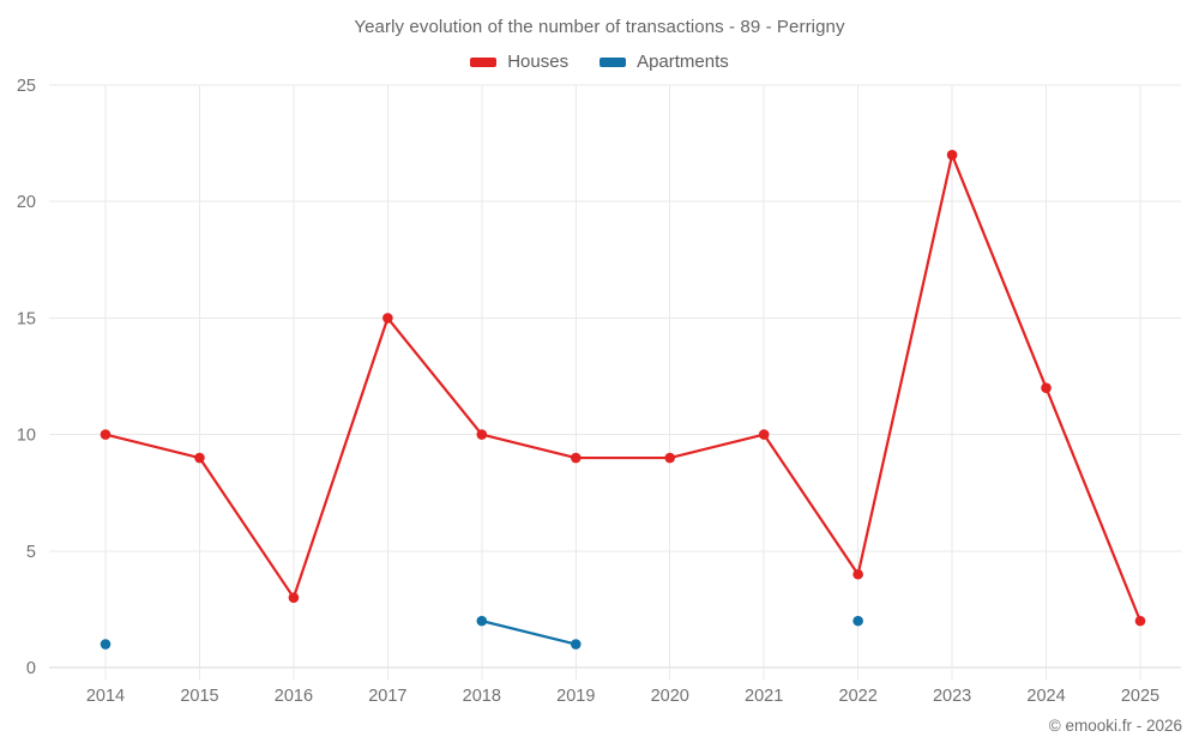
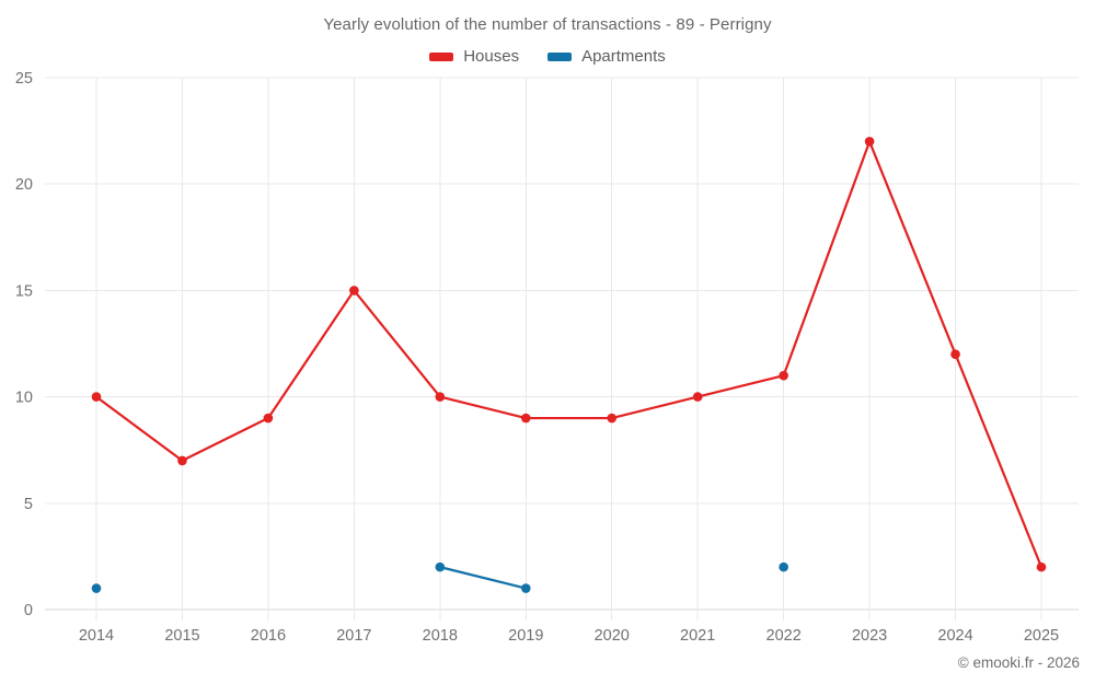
Houses/2015: 9 -> 7
Houses/2016: 3 -> 9
Houses/2022: 4 -> 11
